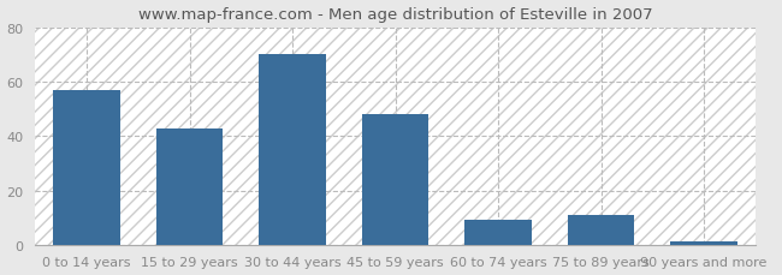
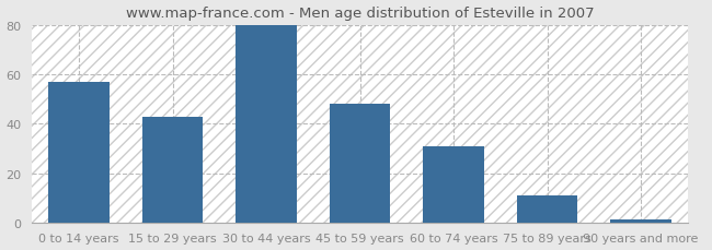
30 to 44 years: 70 -> 80
60 to 74 years: 9 -> 31
